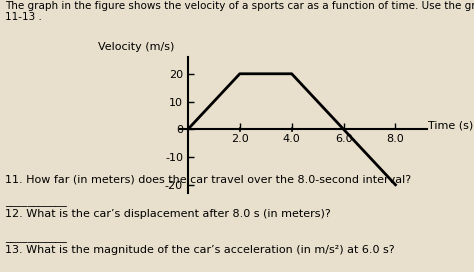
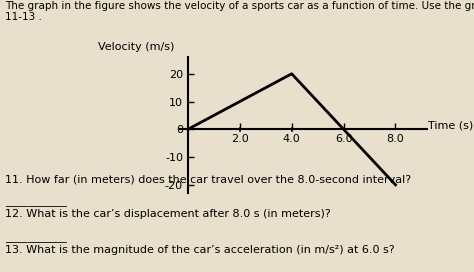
2.0: 20 -> 10
